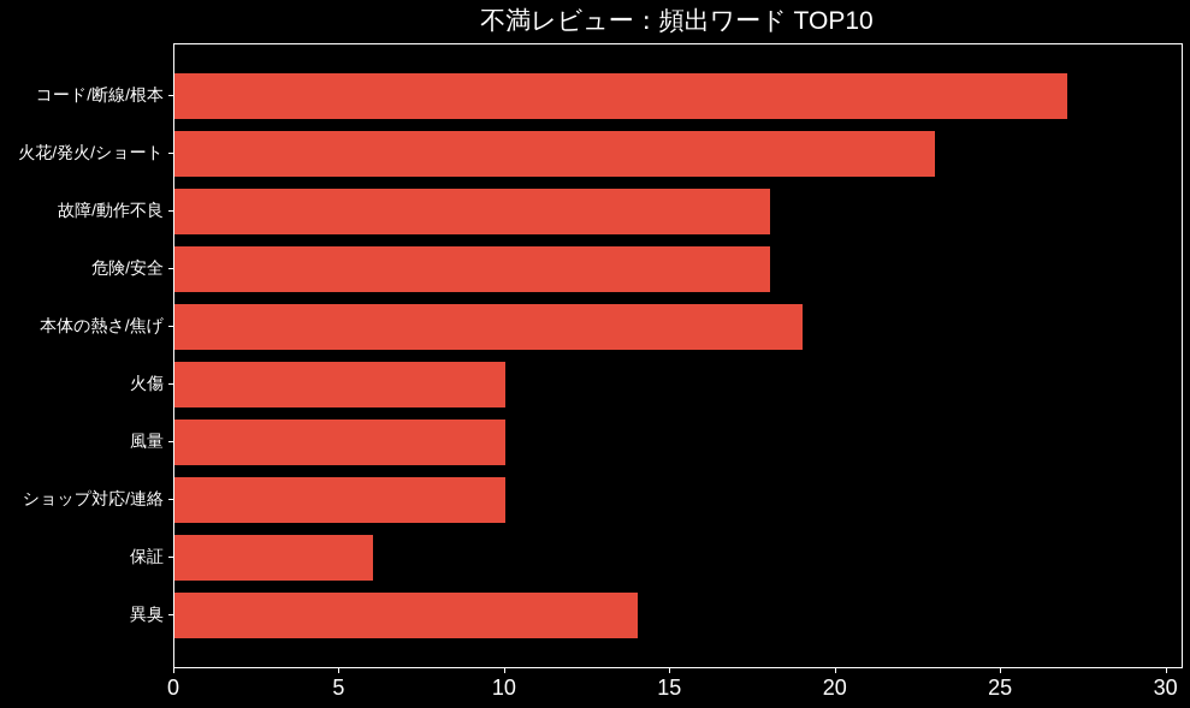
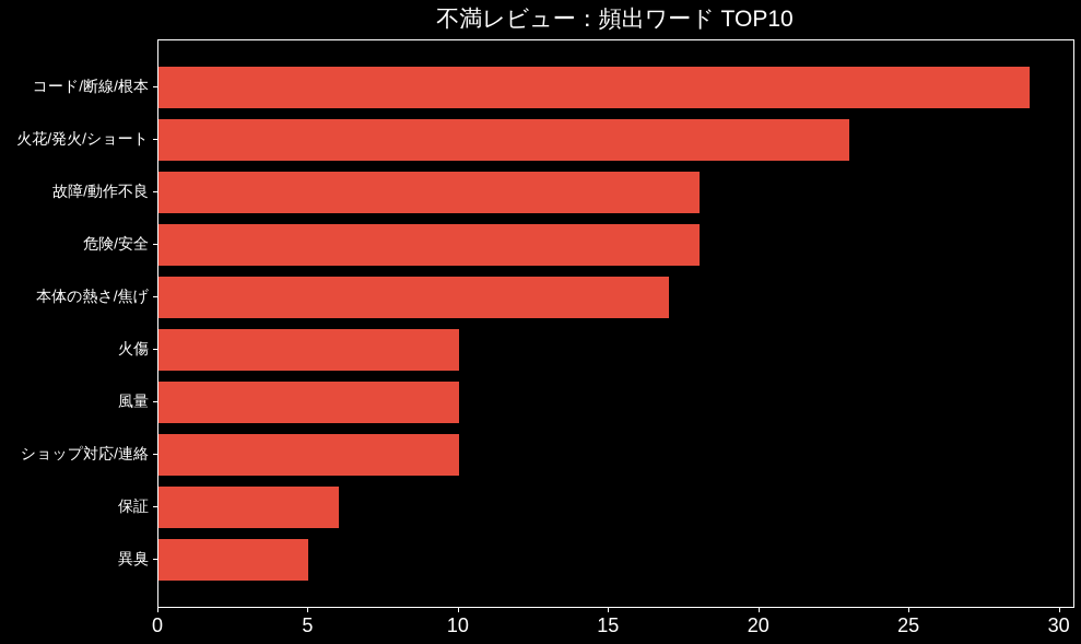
コード/断線/根本: 27 -> 29
本体の熱さ/焦げ: 19 -> 17
異臭: 14 -> 5
